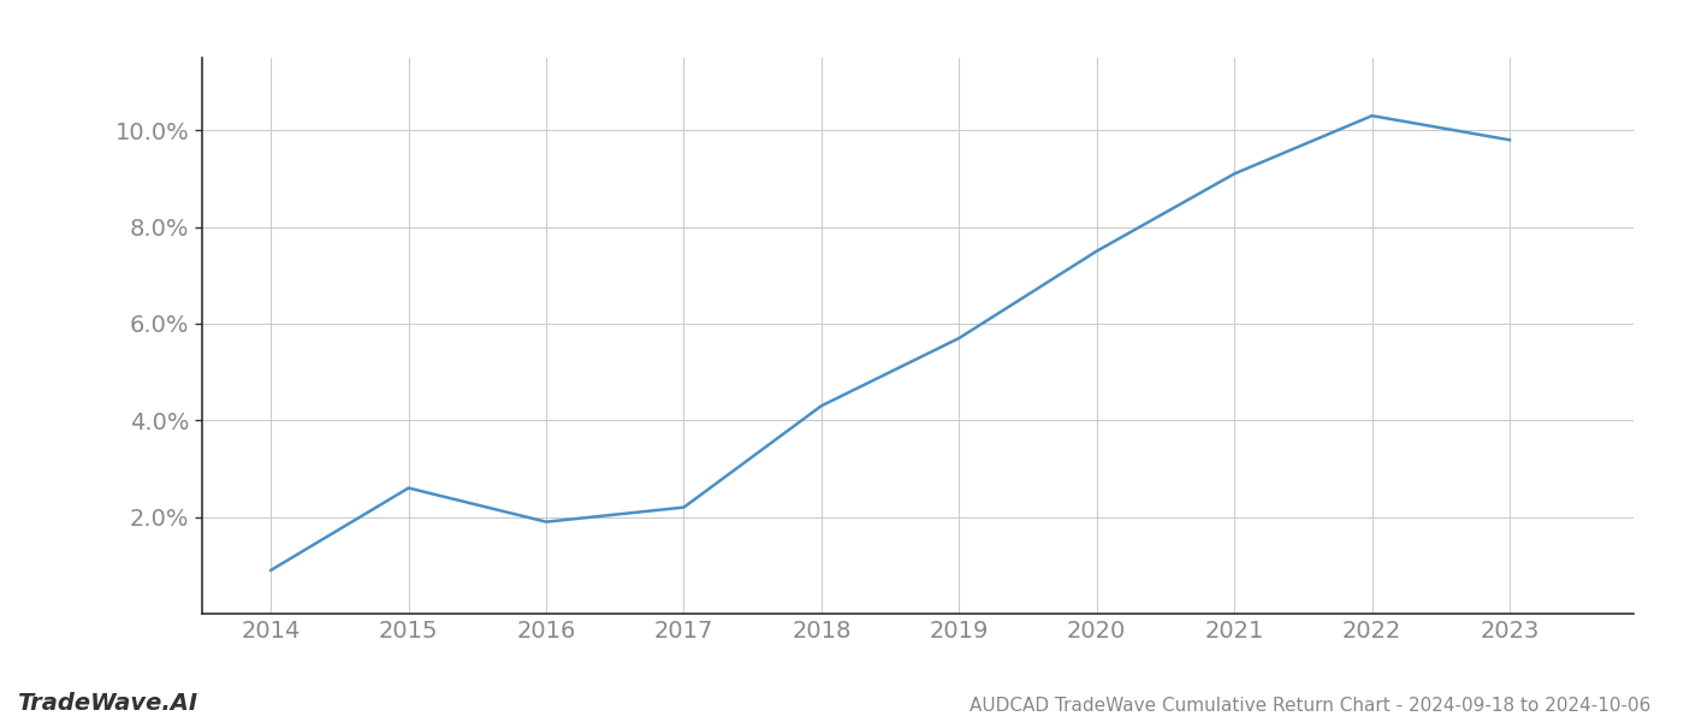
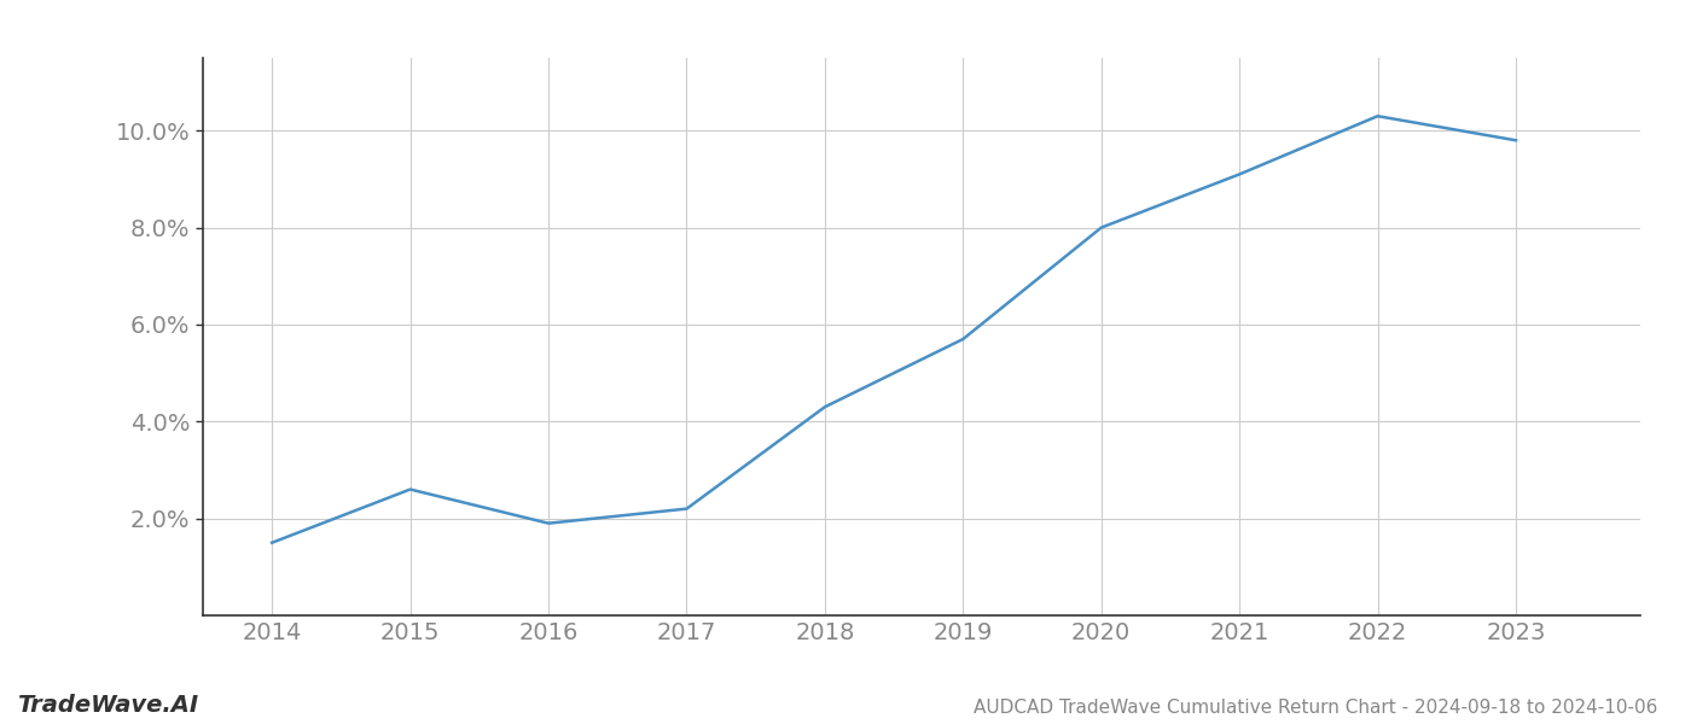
2014: 0.9% -> 1.5%
2020: 7.5% -> 8.0%
